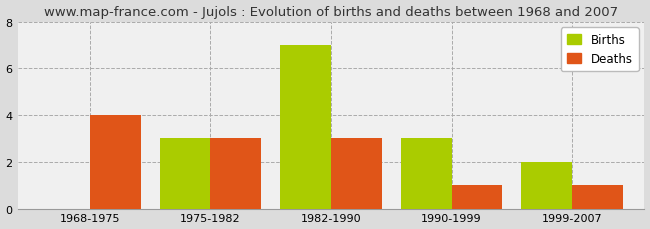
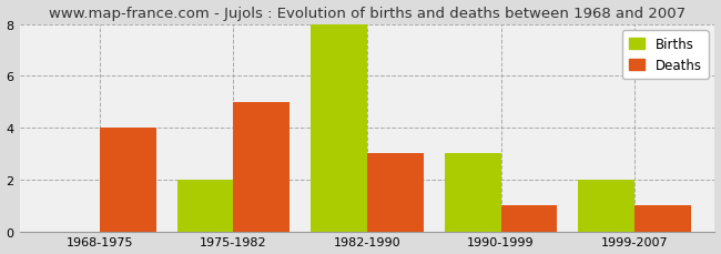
Births/1975-1982: 3 -> 2
Deaths/1975-1982: 3 -> 5
Births/1982-1990: 7 -> 8
